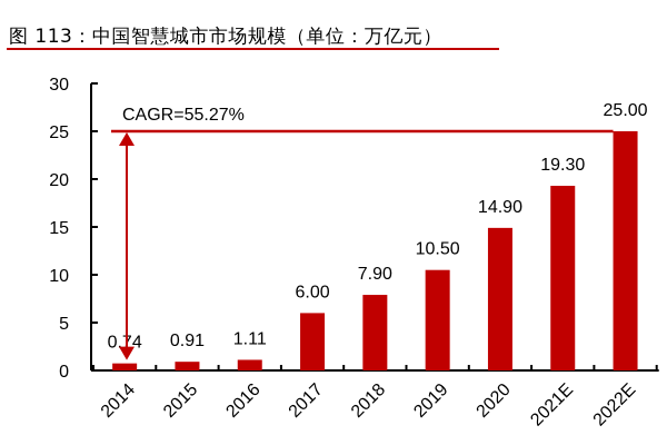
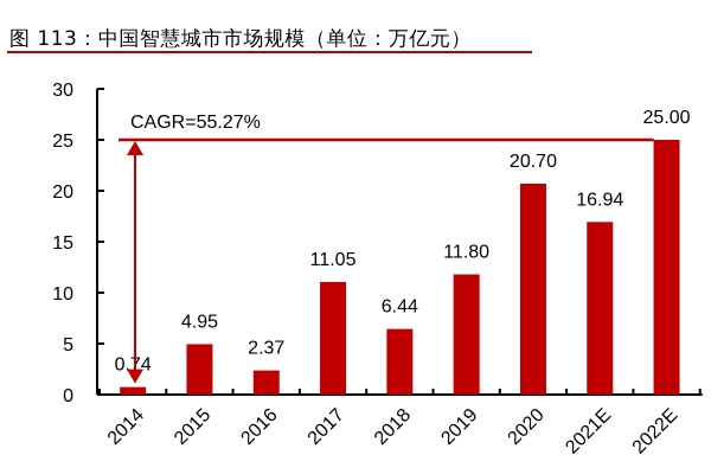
2015: 0.91 -> 4.95
2016: 1.11 -> 2.37
2017: 6.00 -> 11.05
2018: 7.90 -> 6.44
2019: 10.50 -> 11.80
2020: 14.90 -> 20.70
2021E: 19.30 -> 16.94
